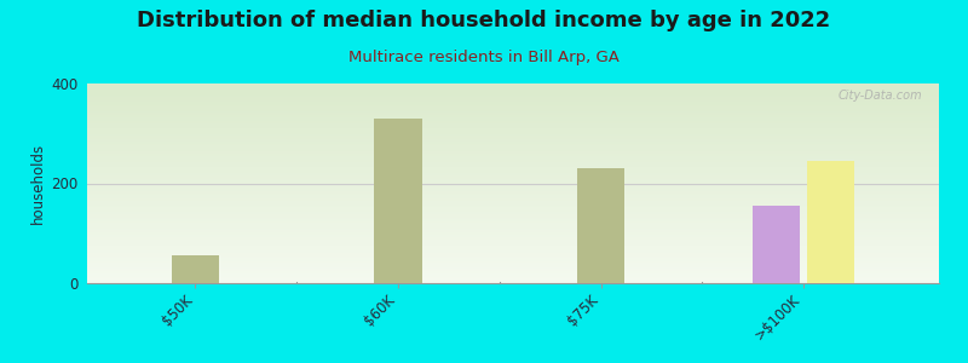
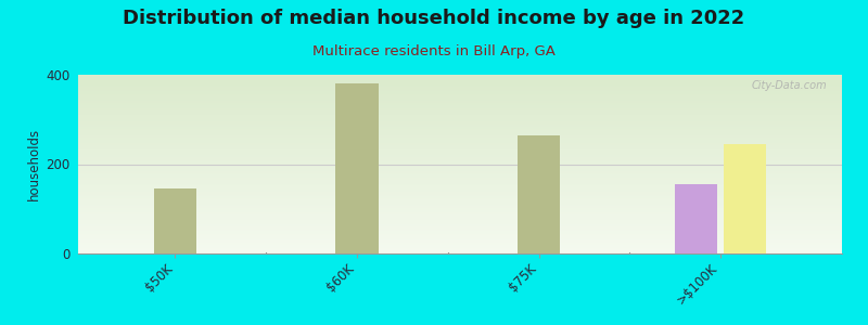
$50K: 55 -> 145
$60K: 330 -> 380
$75K: 230 -> 265
